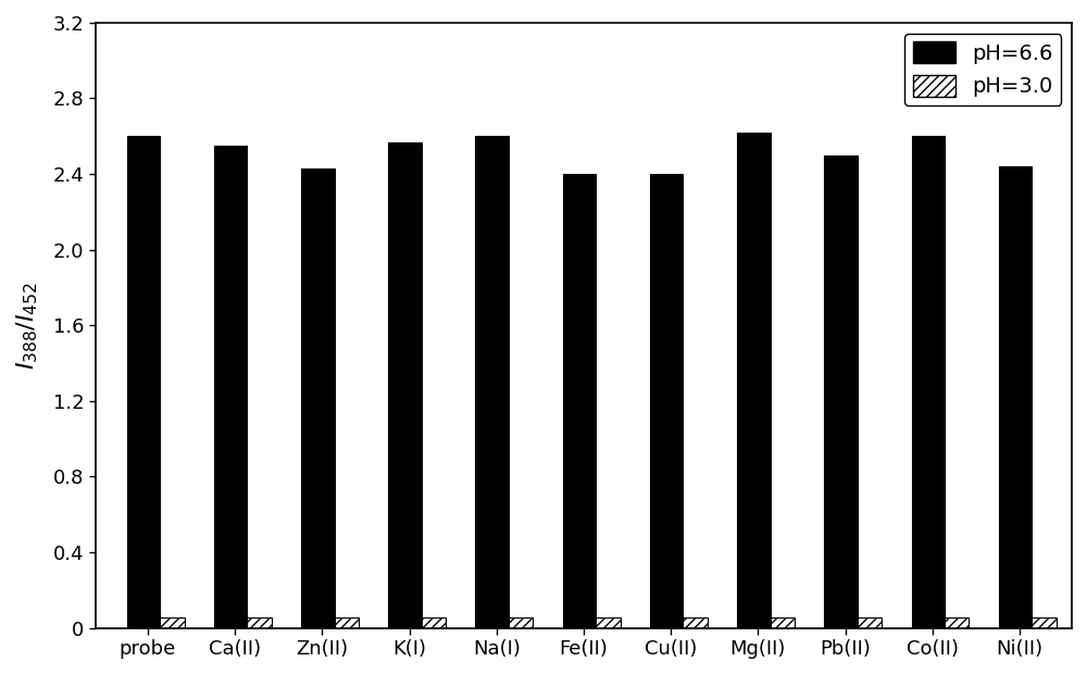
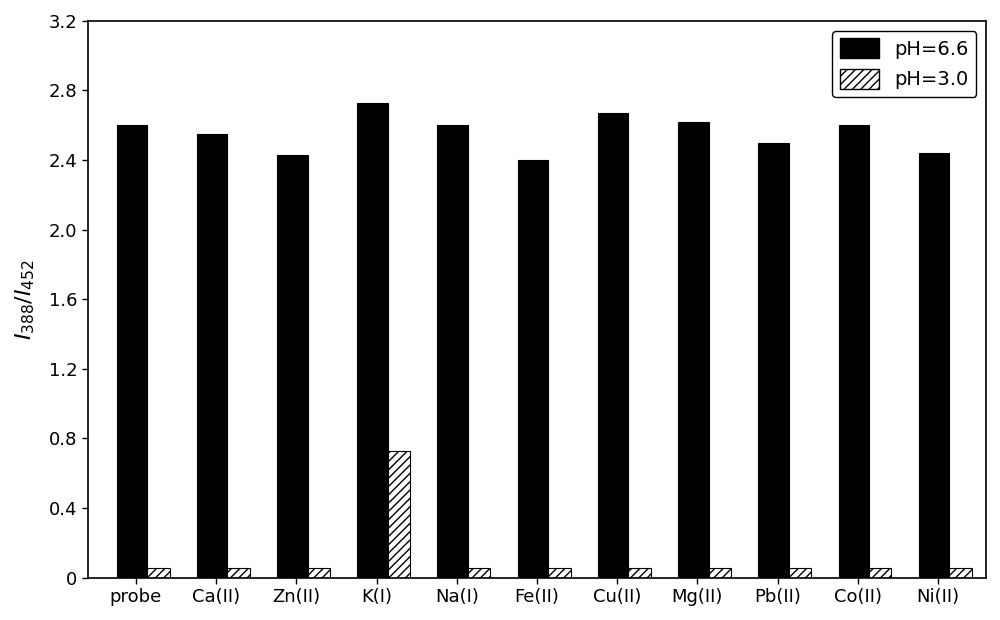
pH=6.6/K(I): 2.57 -> 2.73
pH=3.0/K(I): 0.06 -> 0.73
pH=6.6/Cu(II): 2.40 -> 2.67
